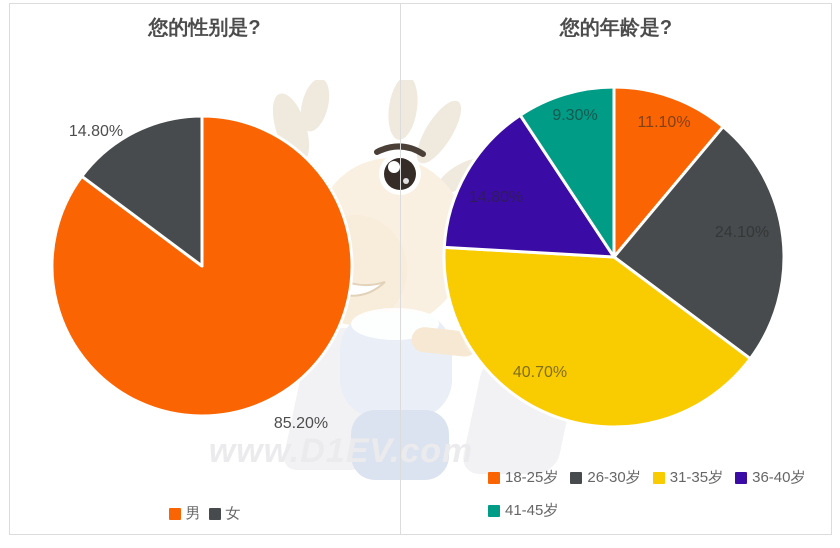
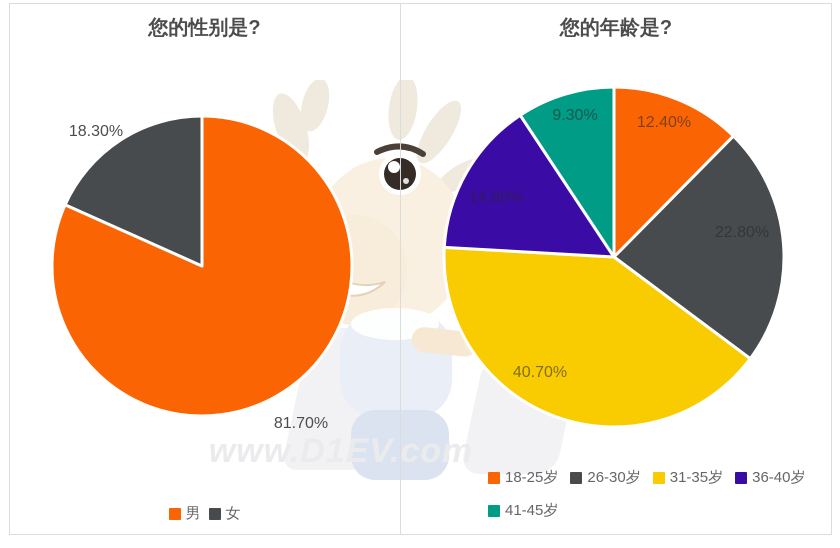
您的性别是?/男: 85.20% -> 81.70%
您的性别是?/女: 14.80% -> 18.30%
您的年龄是?/18-25岁: 11.10% -> 12.40%
您的年龄是?/26-30岁: 24.10% -> 22.80%
